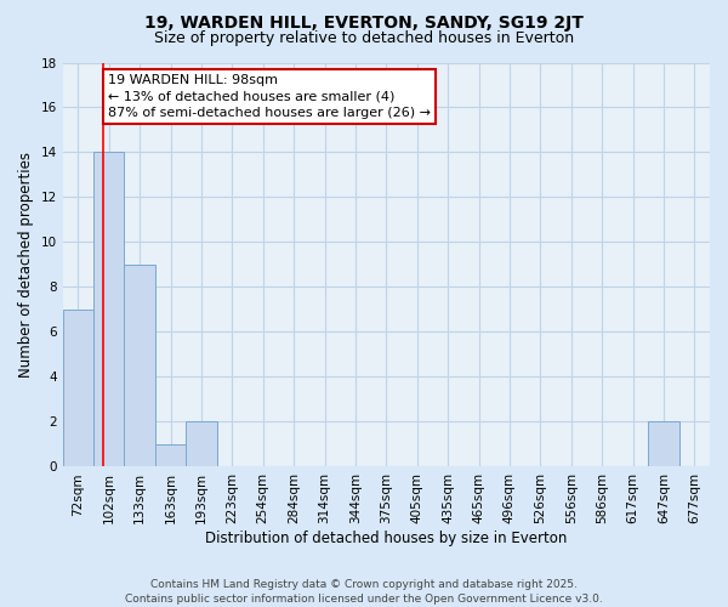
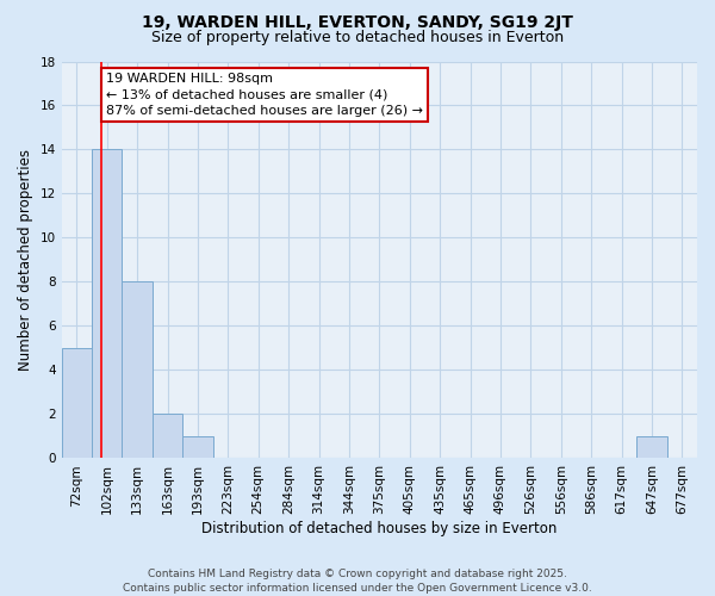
72sqm: 7 -> 5
133sqm: 9 -> 8
163sqm: 1 -> 2
193sqm: 2 -> 1
647sqm: 2 -> 1
